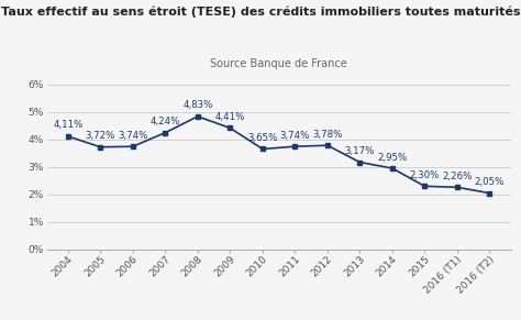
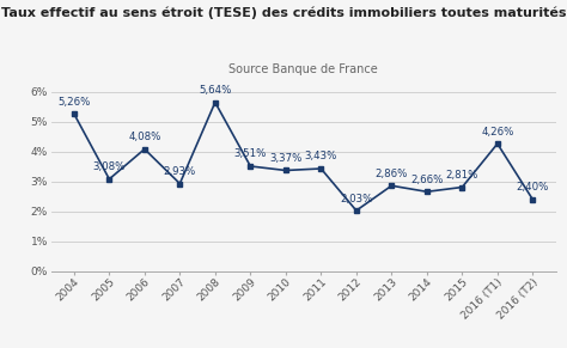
2004: 4,11% -> 5,26%
2005: 3,72% -> 3,08%
2006: 3,74% -> 4,08%
2007: 4,24% -> 2,93%
2008: 4,83% -> 5,64%
2009: 4,41% -> 3,51%
2010: 3,65% -> 3,37%
2011: 3,74% -> 3,43%
2012: 3,78% -> 2,03%
2013: 3,17% -> 2,86%
2014: 2,95% -> 2,66%
2015: 2,30% -> 2,81%
2016 (T1): 2,26% -> 4,26%
2016 (T2): 2,05% -> 2,40%
